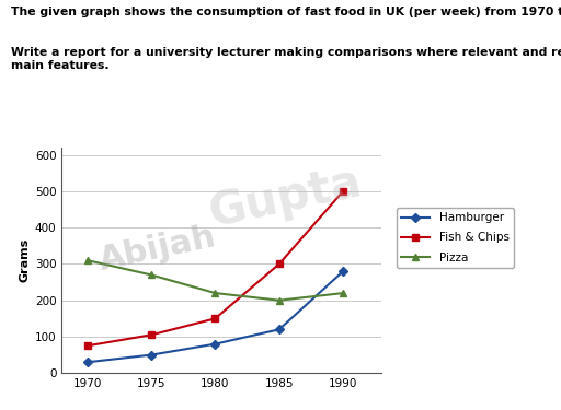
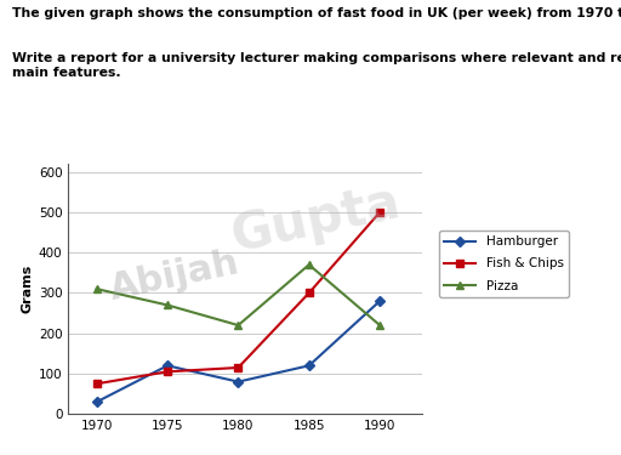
Hamburger/1975: 50 -> 120
Fish & Chips/1980: 150 -> 115
Pizza/1985: 200 -> 370
